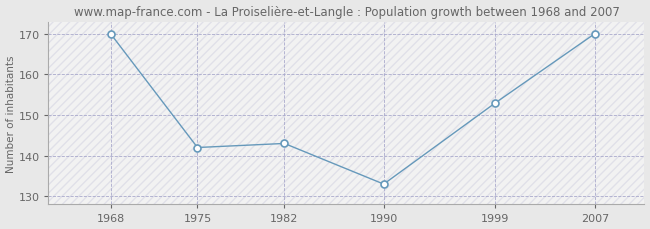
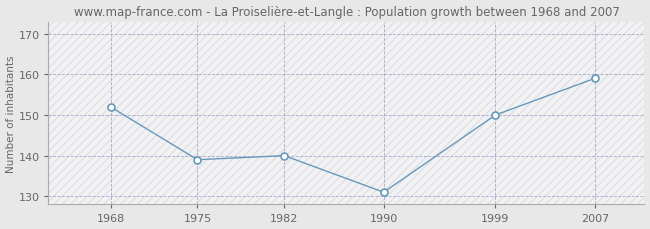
1968: 170 -> 152
1975: 142 -> 139
1982: 143 -> 140
1990: 133 -> 131
1999: 153 -> 150
2007: 170 -> 159
